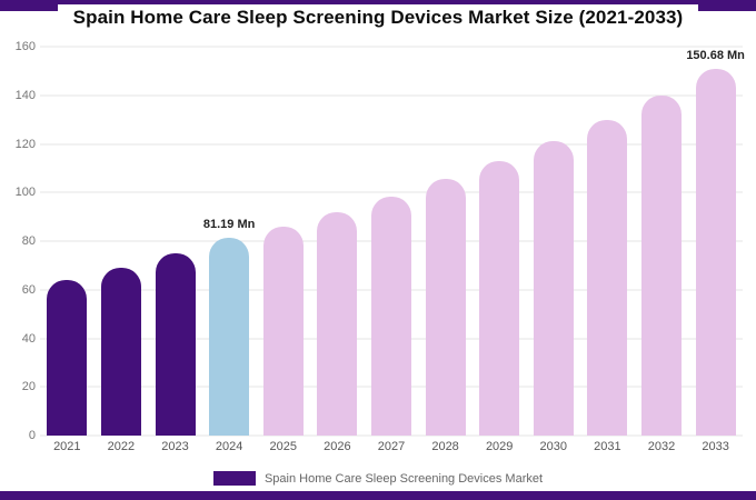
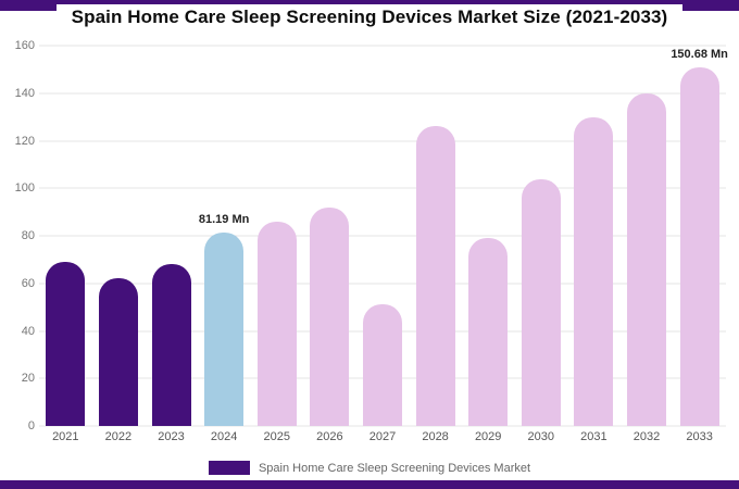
2021: 64 -> 69
2022: 69 -> 62
2023: 75 -> 68
2027: 98 -> 51
2028: 106 -> 126
2029: 113 -> 79
2030: 121 -> 104
